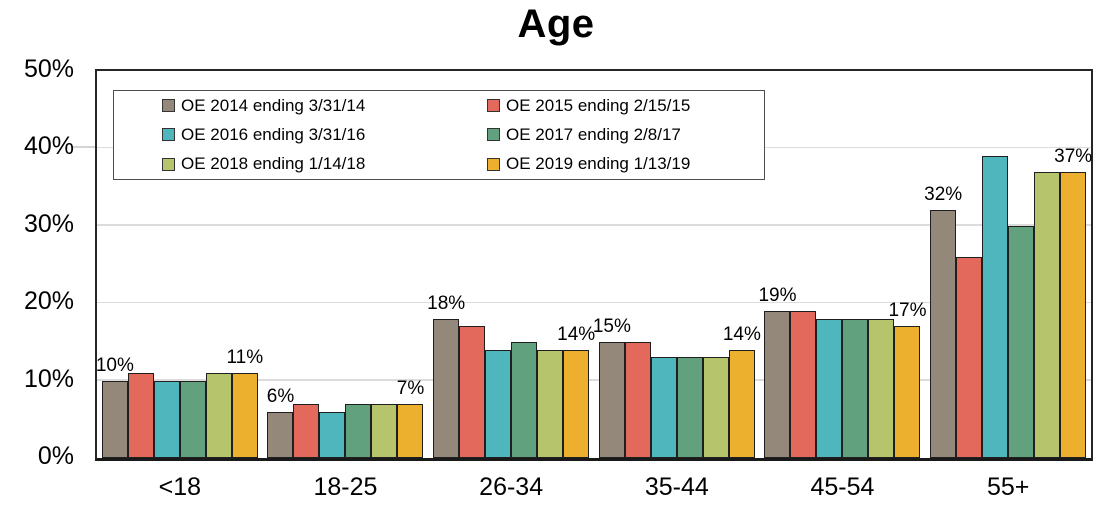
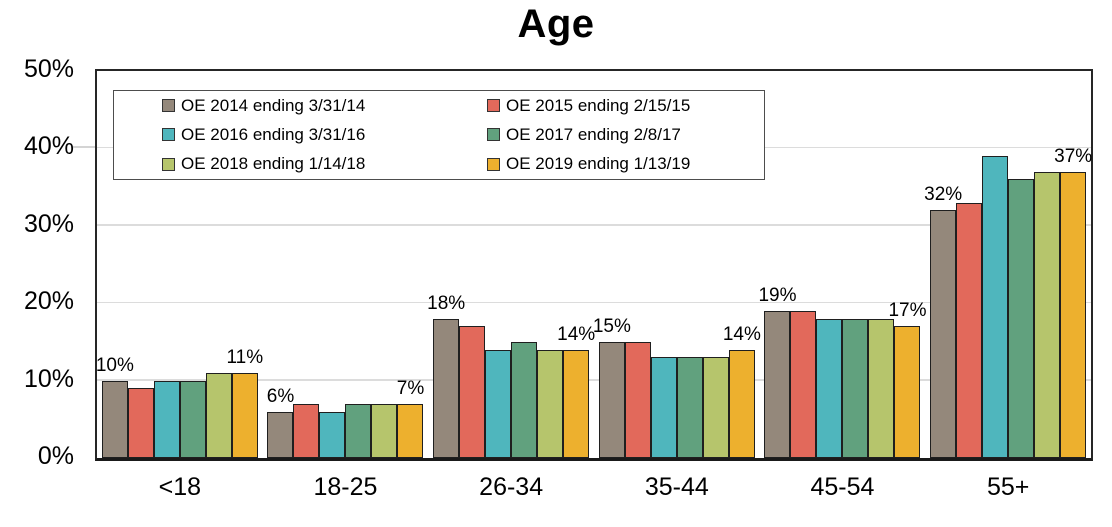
OE 2015 ending 2/15/15/<18: 11% -> 9%
OE 2015 ending 2/15/15/55+: 26% -> 33%
OE 2017 ending 2/8/17/55+: 30% -> 36%
